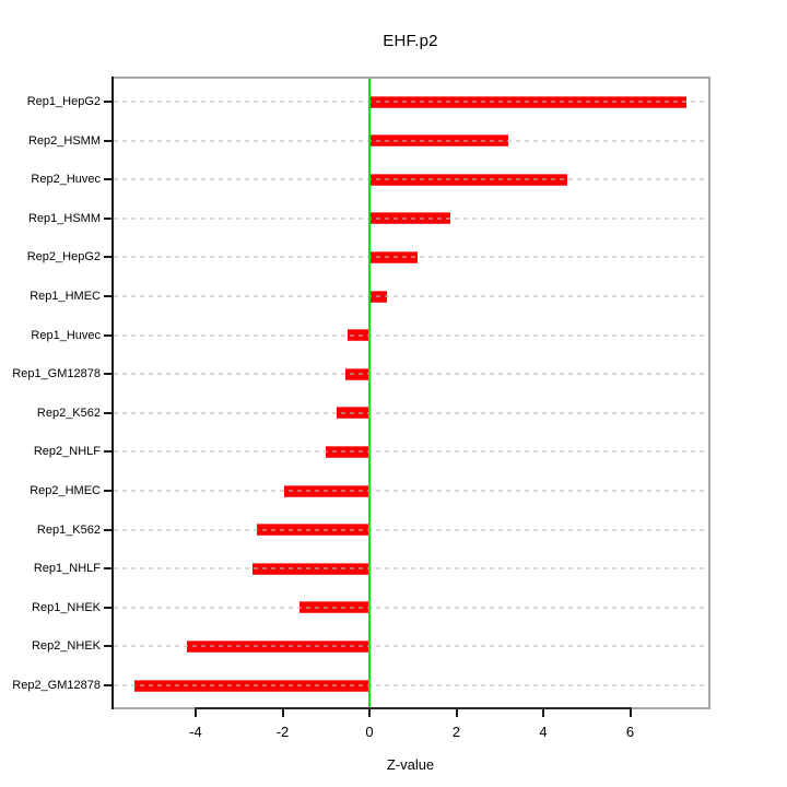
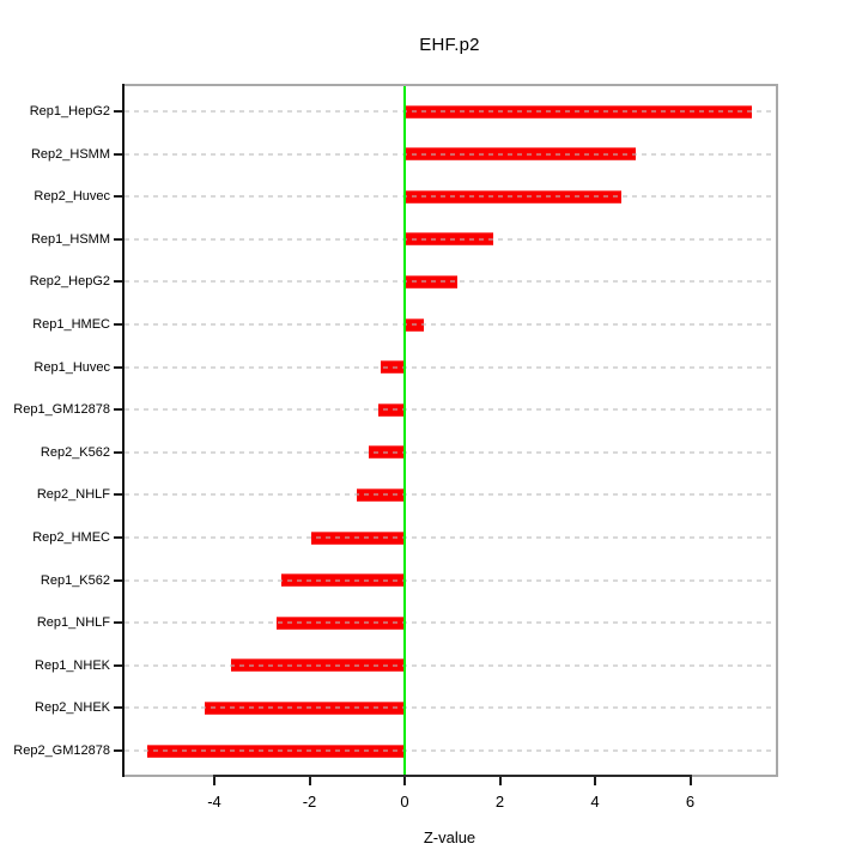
Rep2_HSMM: 3.2 -> 4.8
Rep1_NHEK: -1.6 -> -3.6
